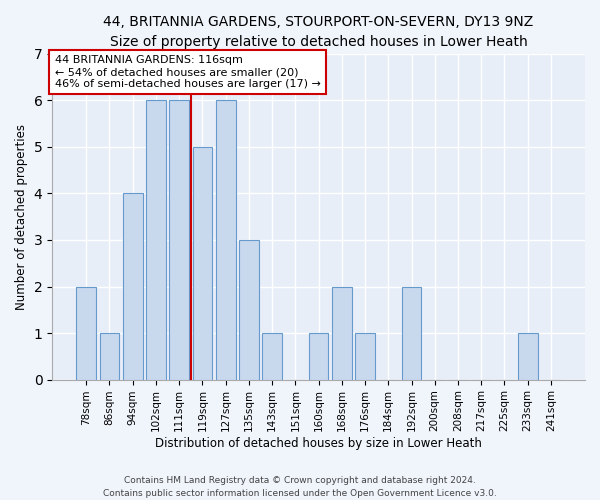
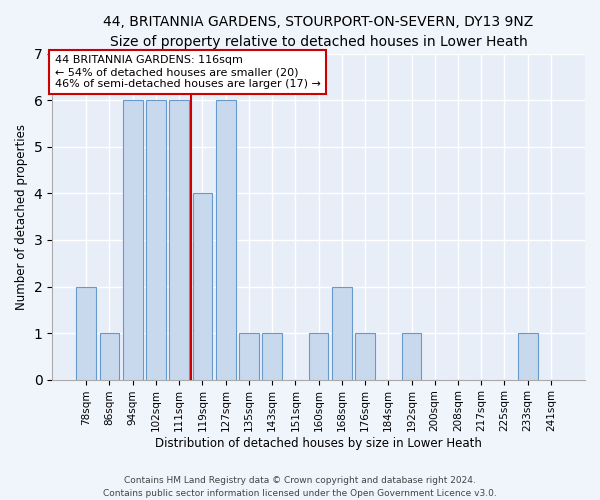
94sqm: 4 -> 6
119sqm: 5 -> 4
135sqm: 3 -> 1
192sqm: 2 -> 1
